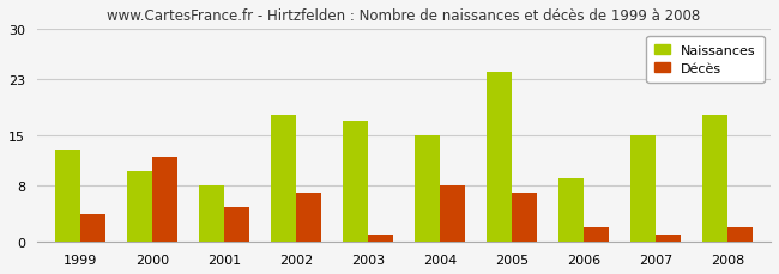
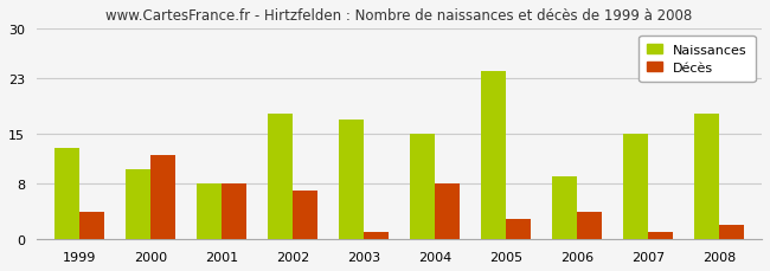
Décès/2001: 5 -> 8
Décès/2005: 7 -> 3
Décès/2006: 2 -> 4
